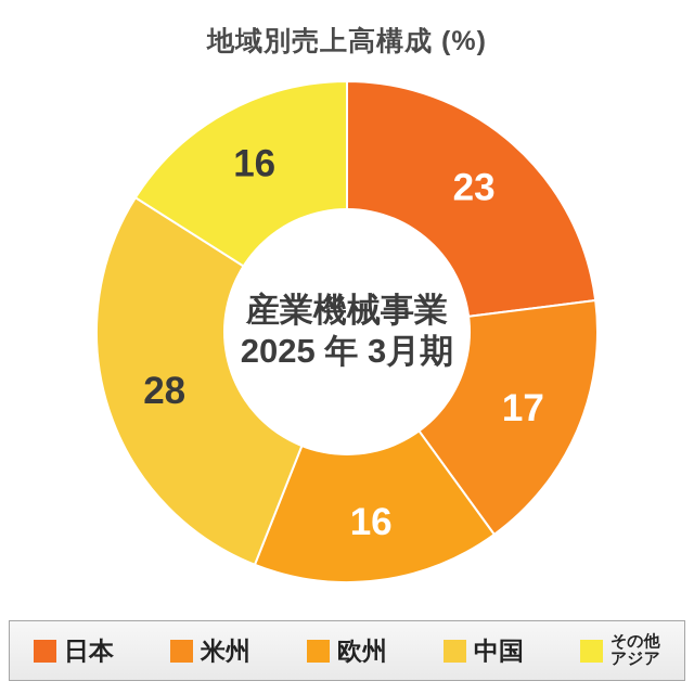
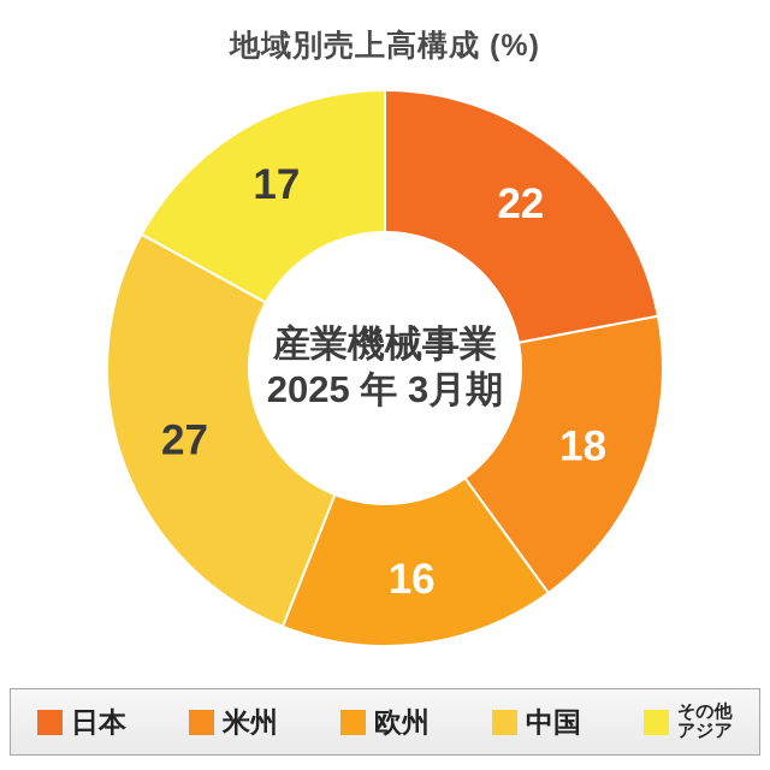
日本: 23 -> 22
米州: 17 -> 18
中国: 28 -> 27
その他アジア: 16 -> 17
